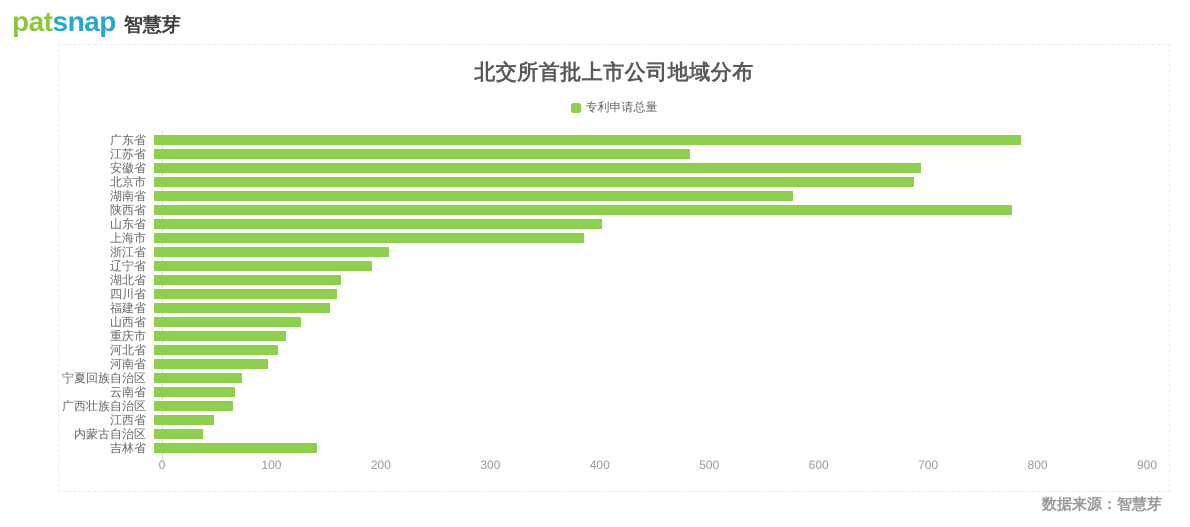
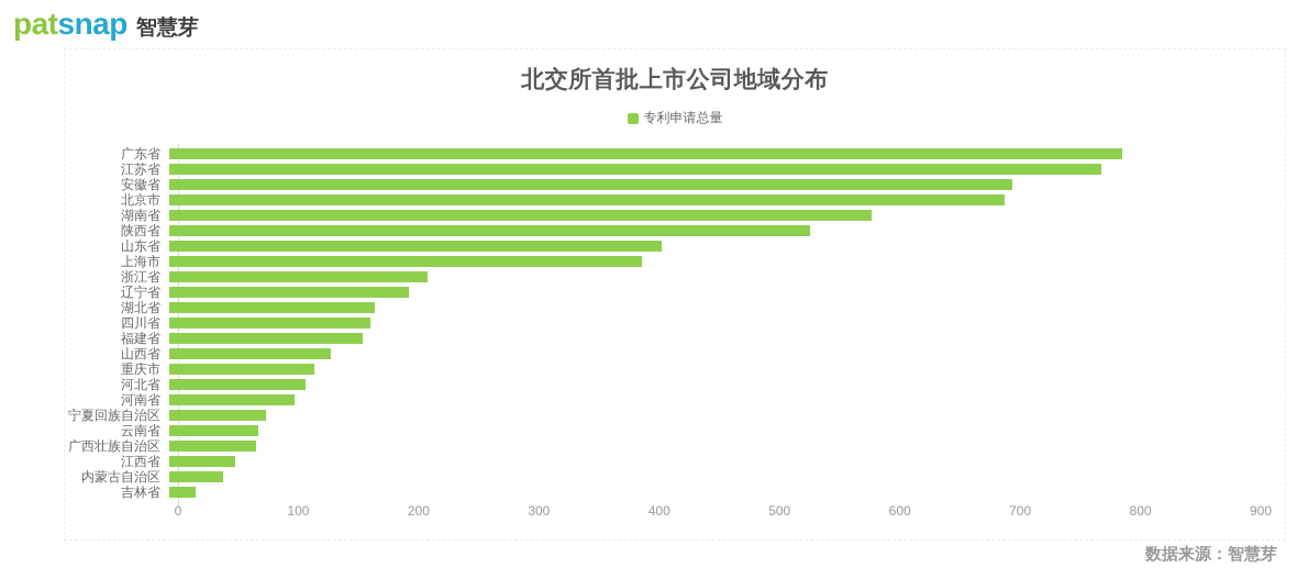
江苏省: 490 -> 775
陕西省: 784 -> 533
吉林省: 149 -> 22
